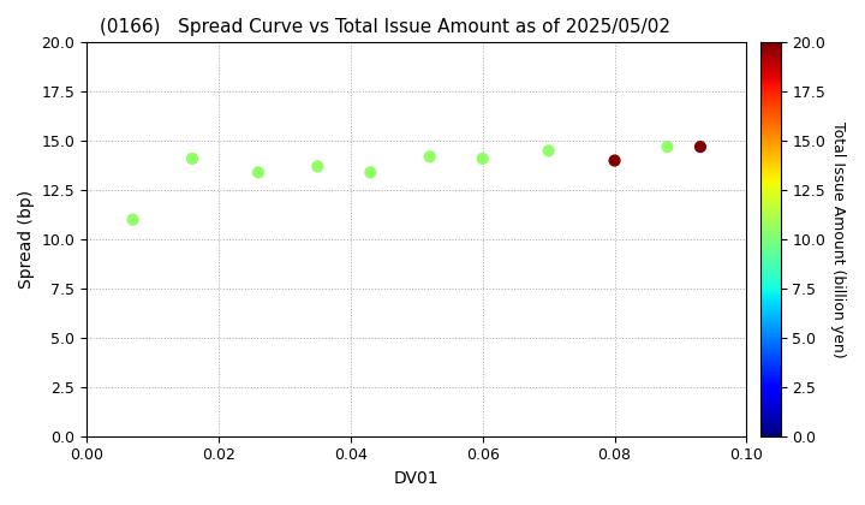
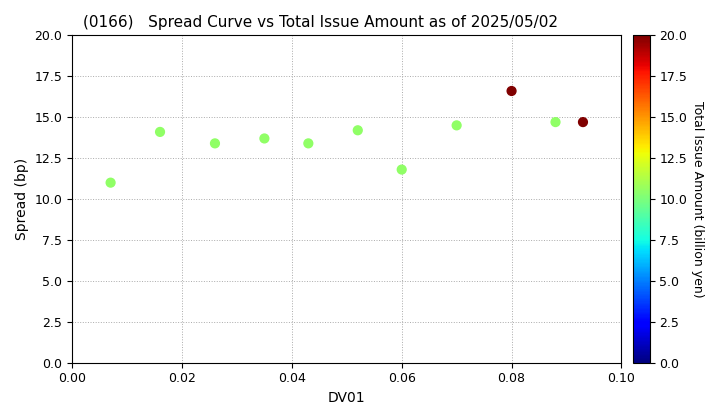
0.06: 14.1 -> 11.8
0.08: 14.0 -> 16.6
